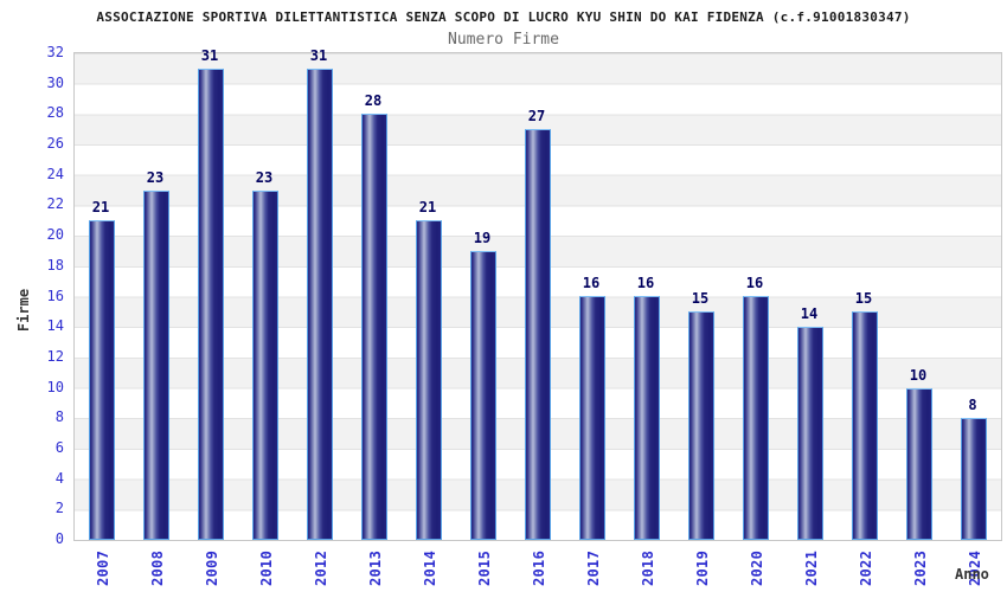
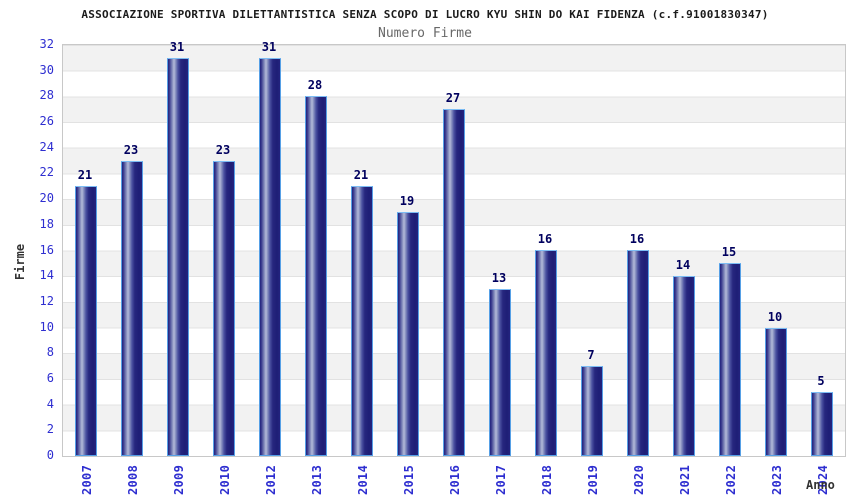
2017: 16 -> 13
2019: 15 -> 7
2024: 8 -> 5
